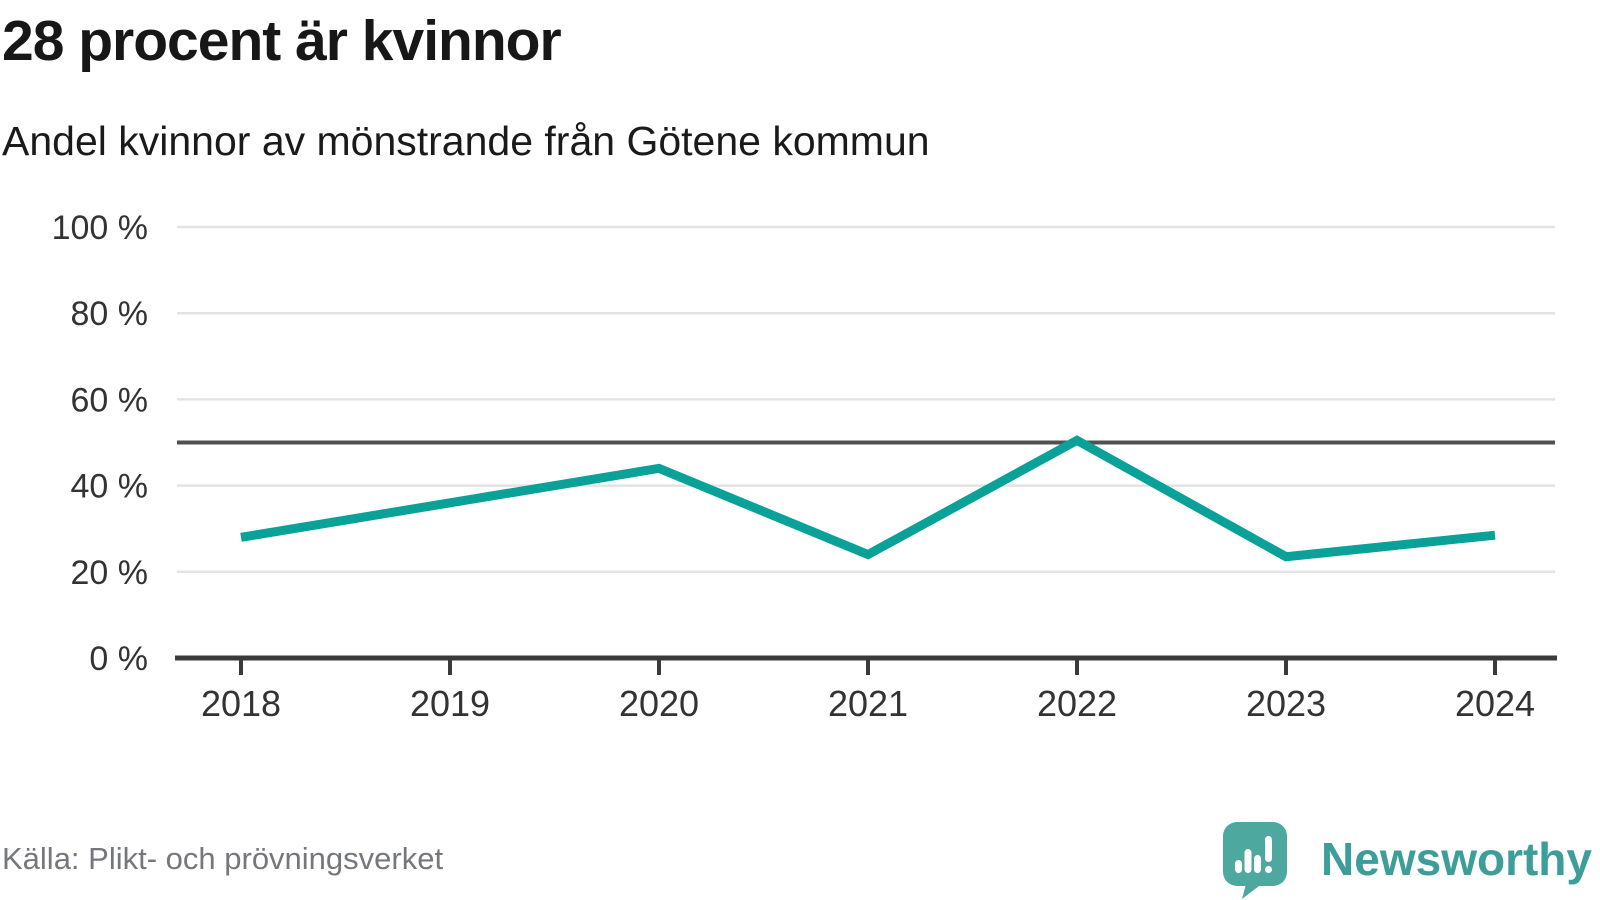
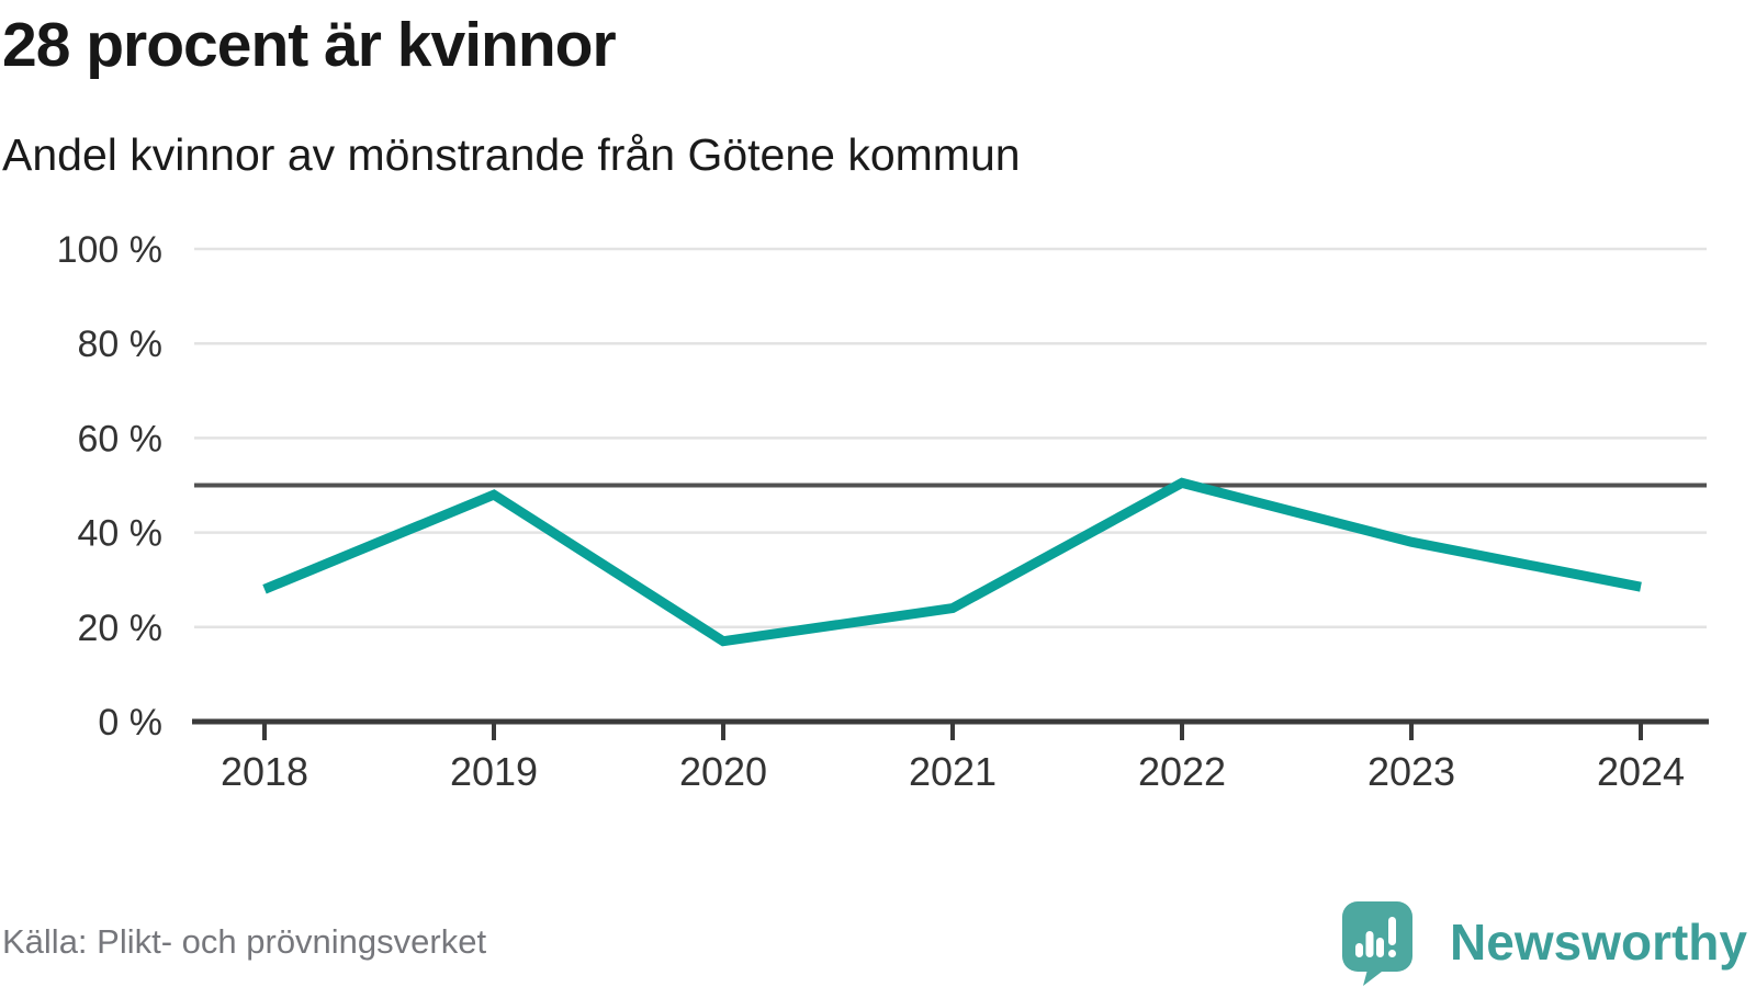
2019: 36% -> 48%
2020: 44% -> 17%
2023: 24% -> 38%
